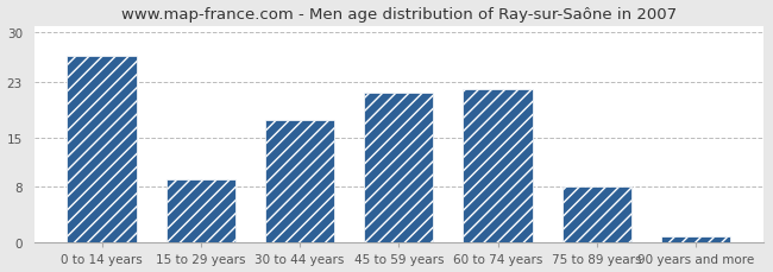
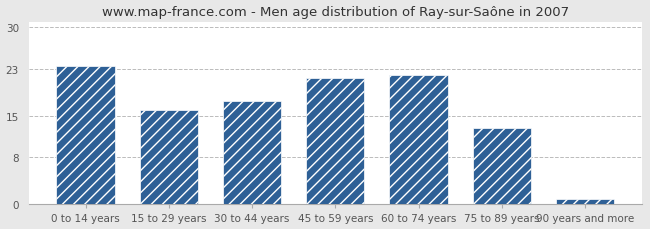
0 to 14 years: 26.6 -> 23.5
15 to 29 years: 9.0 -> 16.0
75 to 89 years: 8.0 -> 13.0
